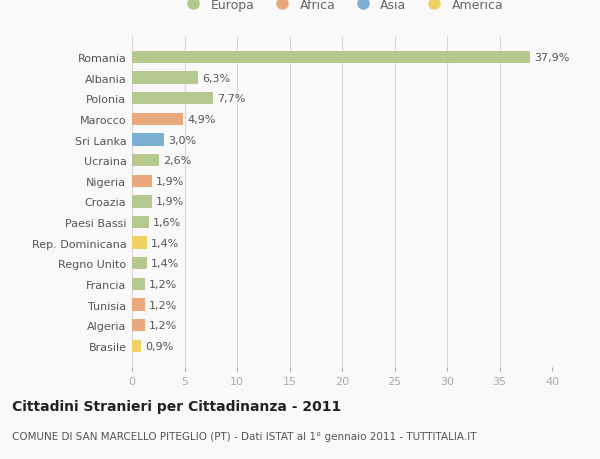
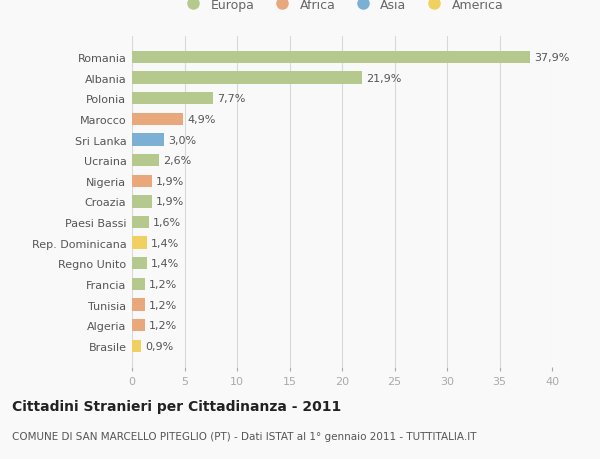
Albania: 6,3% -> 21,9%
